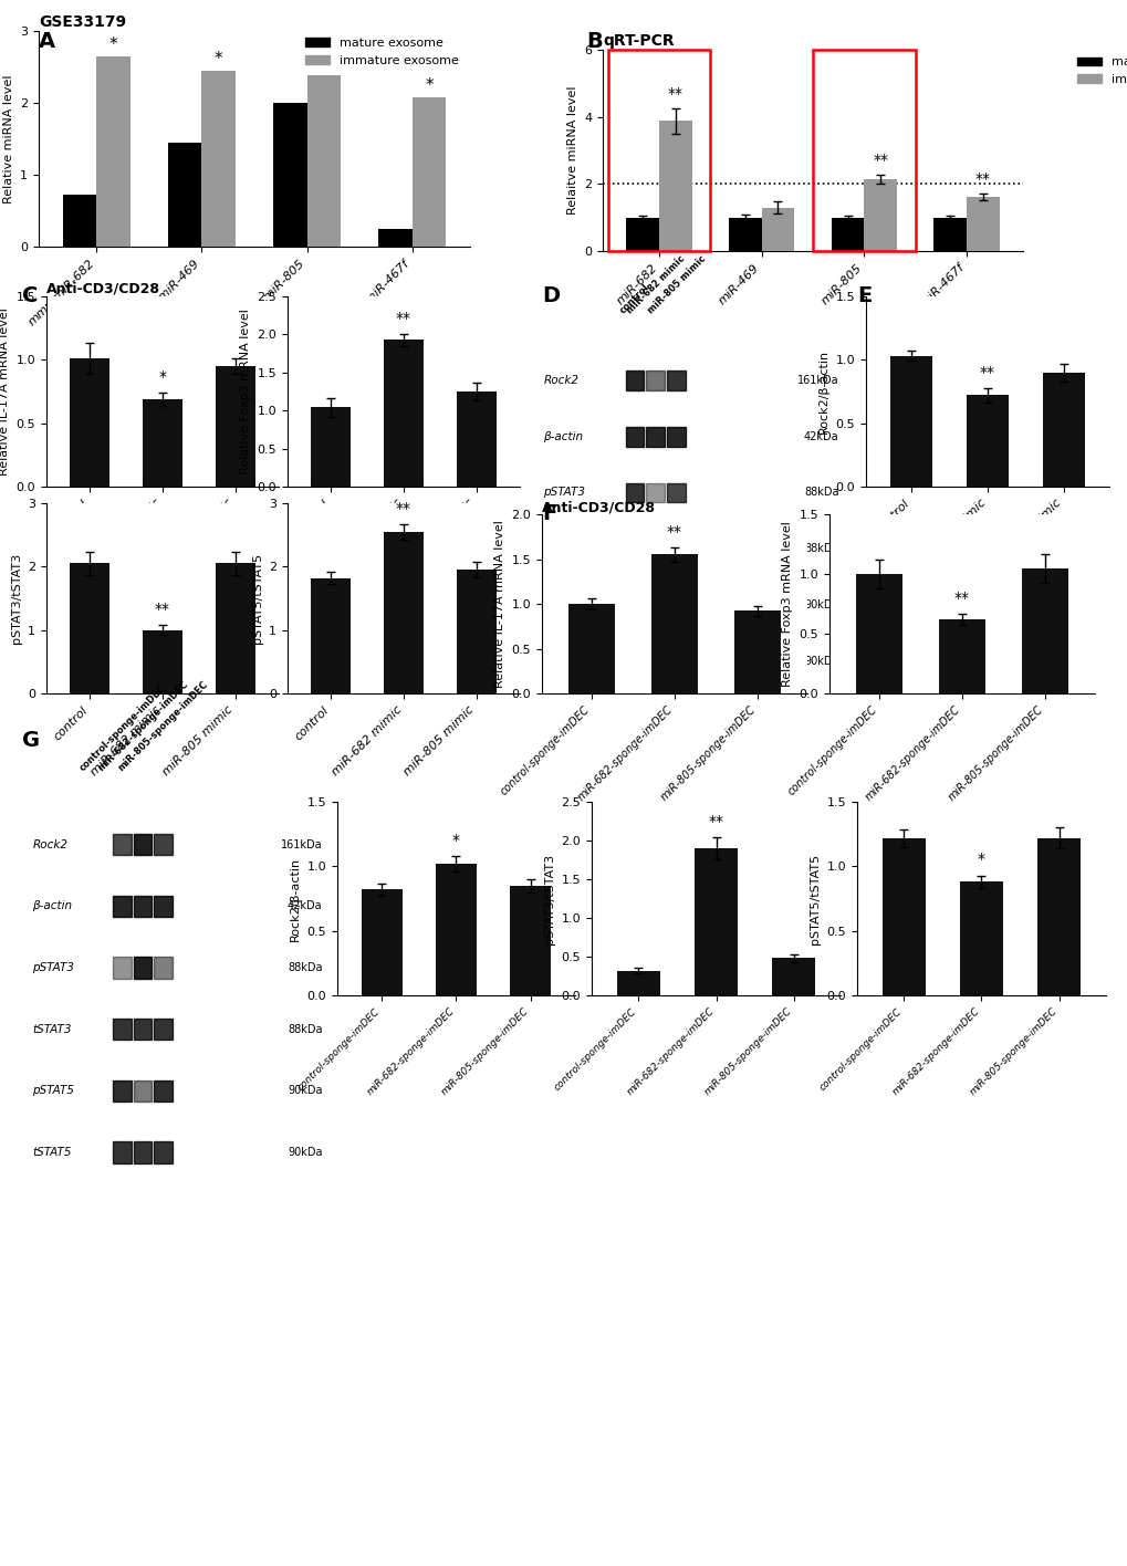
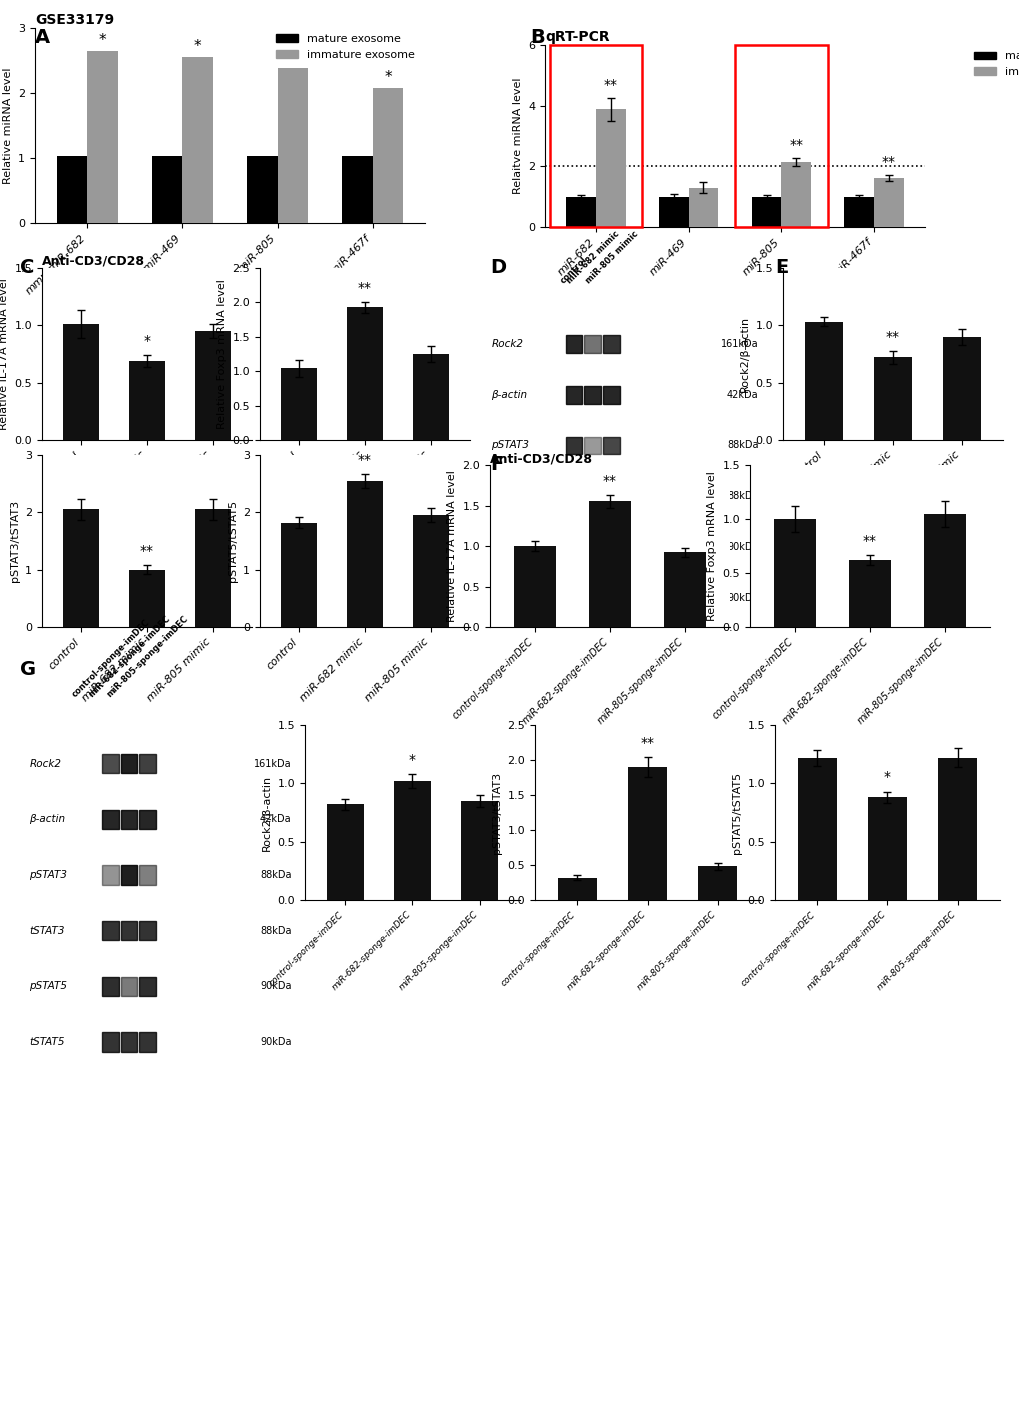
GSE33179/mature exosome/mmu-miR-682: 0.72 -> 1.03
GSE33179/mature exosome/mmu-miR-469: 1.44 -> 1.03
GSE33179/immature exosome/mmu-miR-469: 2.44 -> 2.55
GSE33179/mature exosome/mmu-miR-805: 2.00 -> 1.03
GSE33179/mature exosome/mmu-miR-467f: 0.24 -> 1.03
